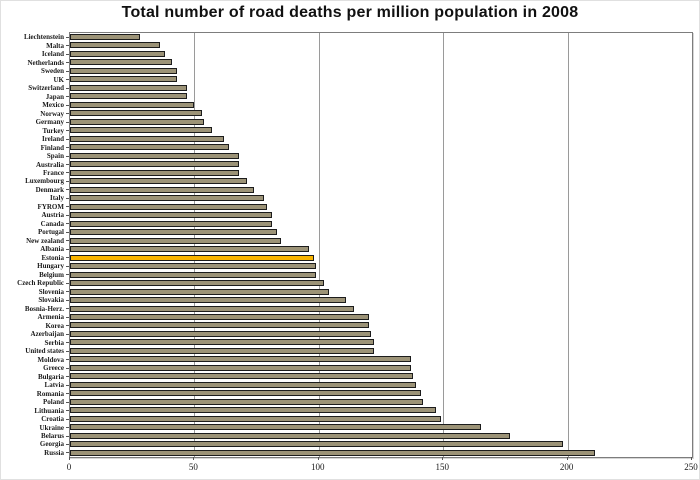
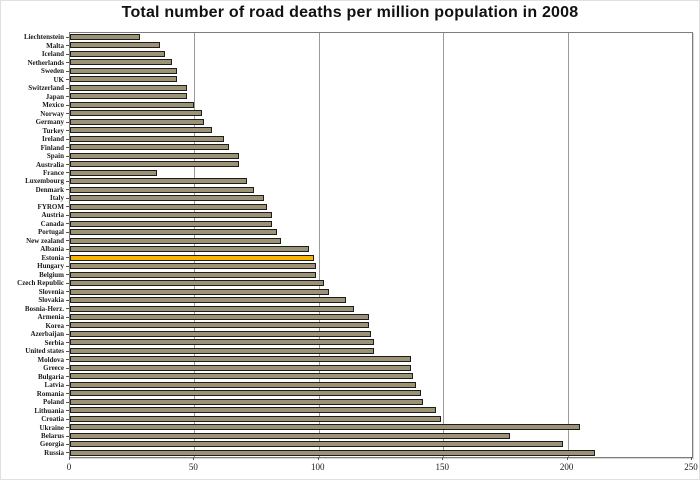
France: 68 -> 35
Ukraine: 165 -> 205
